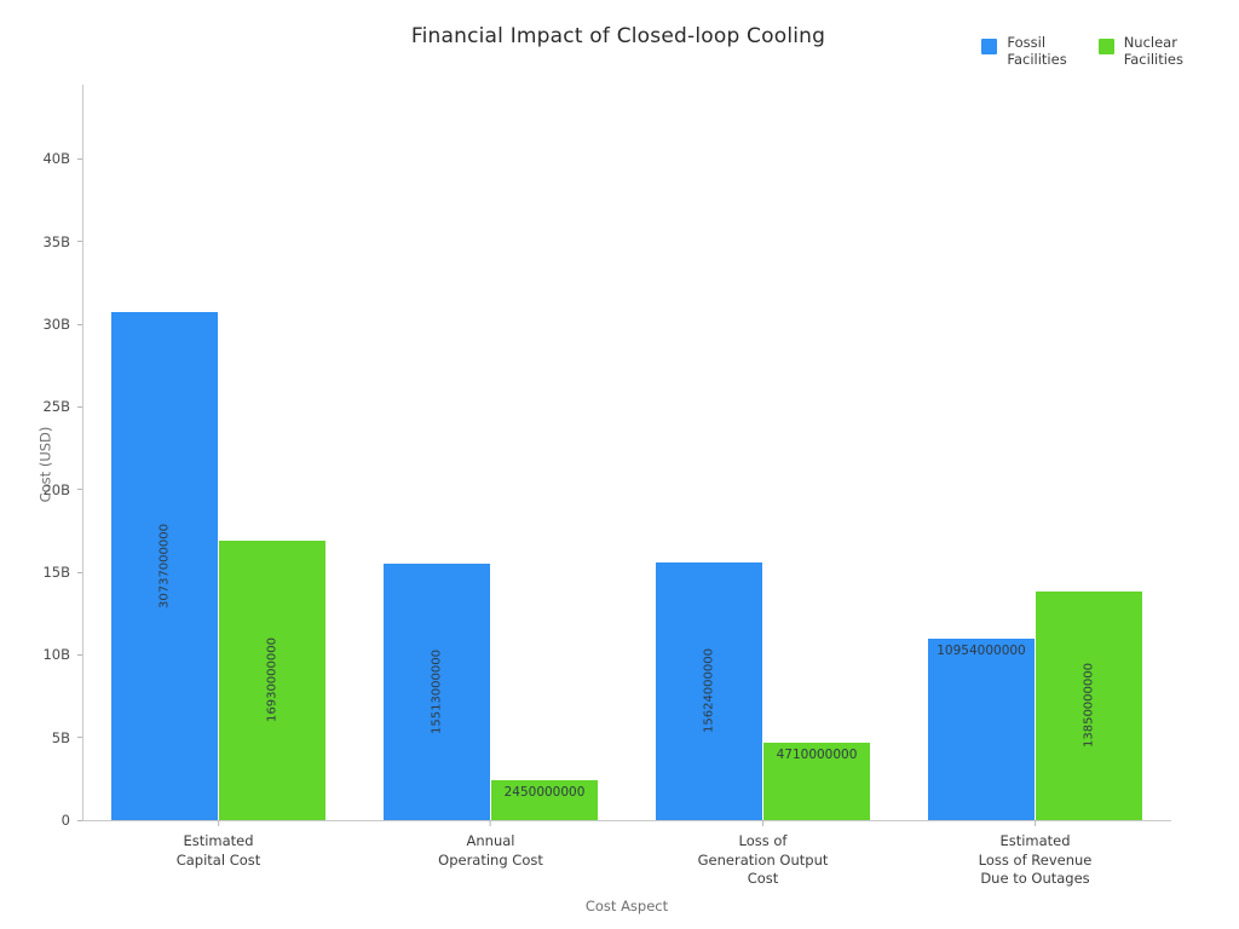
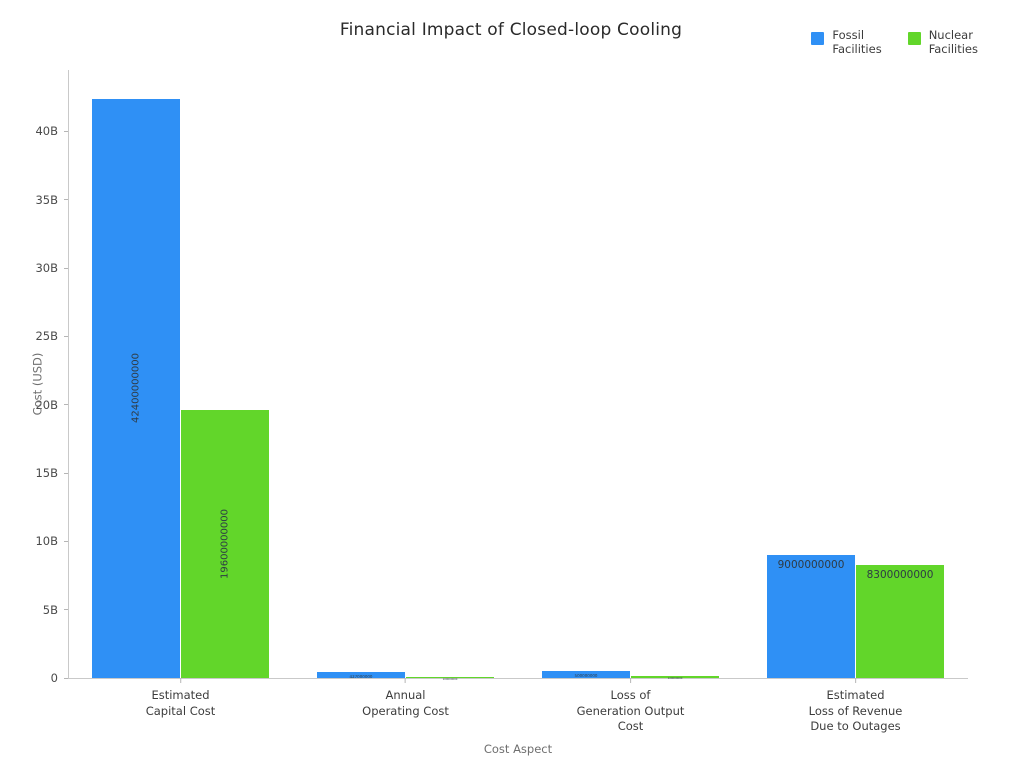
Fossil Facilities/Estimated Capital Cost: 30737000000 -> 42400000000
Nuclear Facilities/Estimated Capital Cost: 16930000000 -> 19600000000
Fossil Facilities/Annual Operating Cost: 15513000000 -> 427000000
Nuclear Facilities/Annual Operating Cost: 2450000000 -> 100000000
Fossil Facilities/Loss of Generation Output Cost: 15624000000 -> 500000000
Nuclear Facilities/Loss of Generation Output Cost: 4710000000 -> 120000000
Fossil Facilities/Estimated Loss of Revenue Due to Outages: 10954000000 -> 9000000000
Nuclear Facilities/Estimated Loss of Revenue Due to Outages: 13850000000 -> 8300000000
